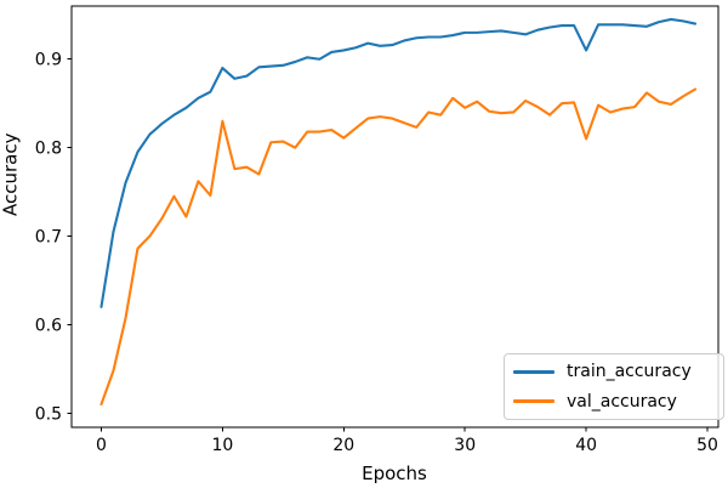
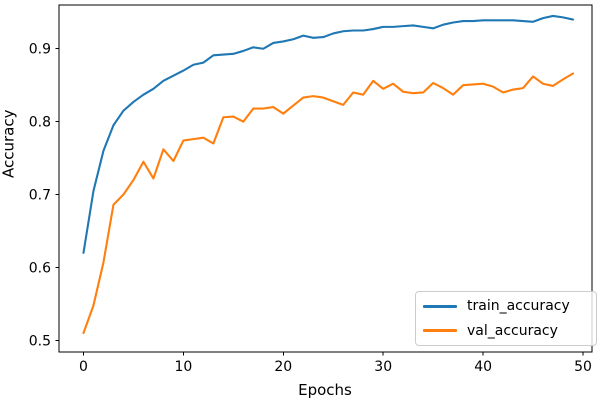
train_accuracy/10: 0.89 -> 0.87
val_accuracy/10: 0.83 -> 0.77
train_accuracy/40: 0.91 -> 0.94
val_accuracy/40: 0.81 -> 0.85
